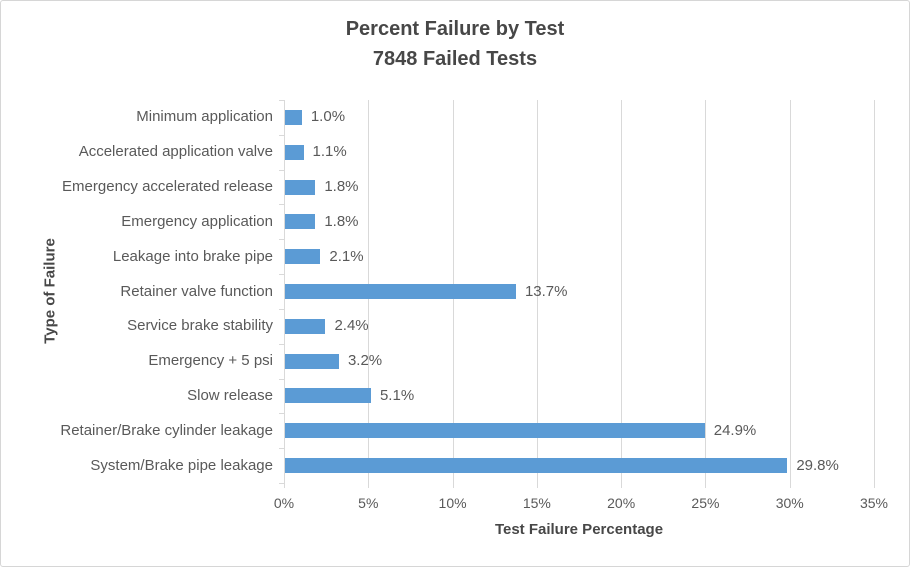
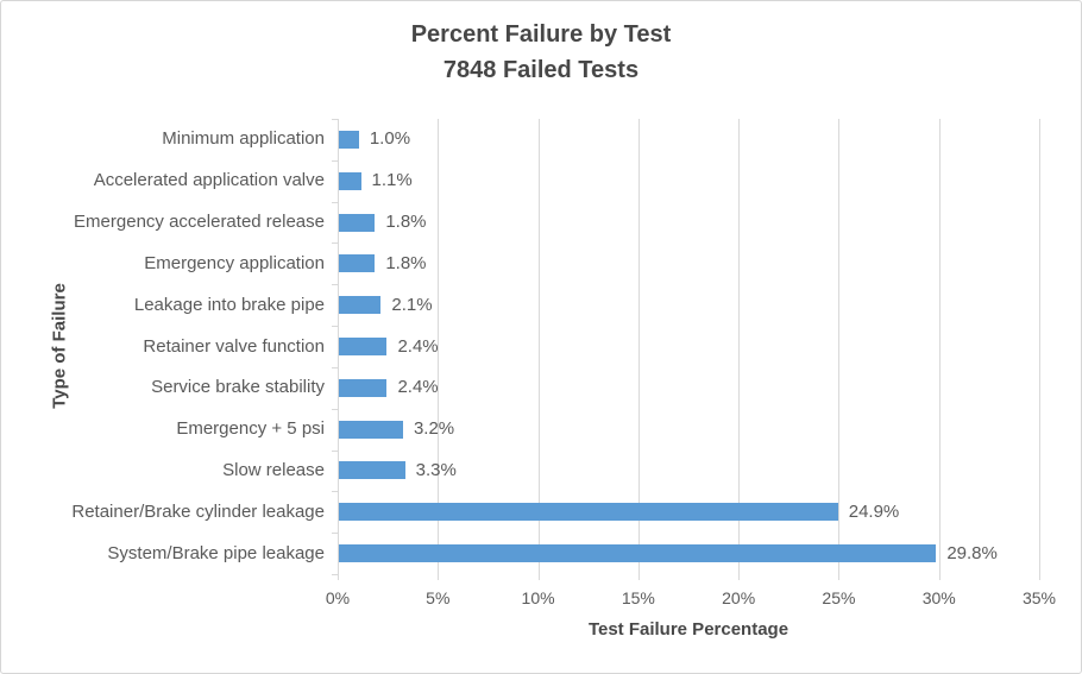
Retainer valve function: 13.7% -> 2.4%
Slow release: 5.1% -> 3.3%
